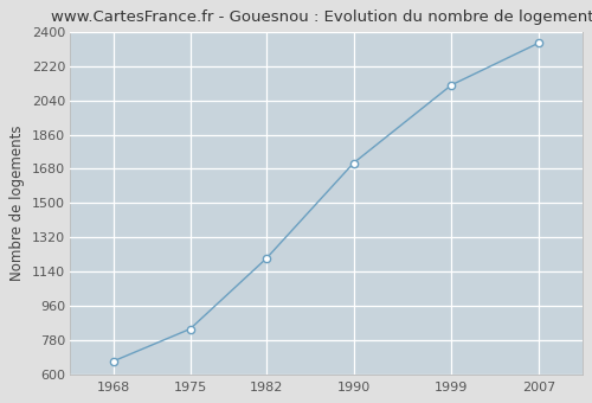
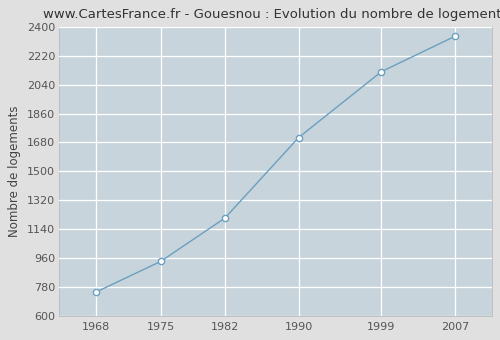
1968: 670 -> 750
1975: 840 -> 940
